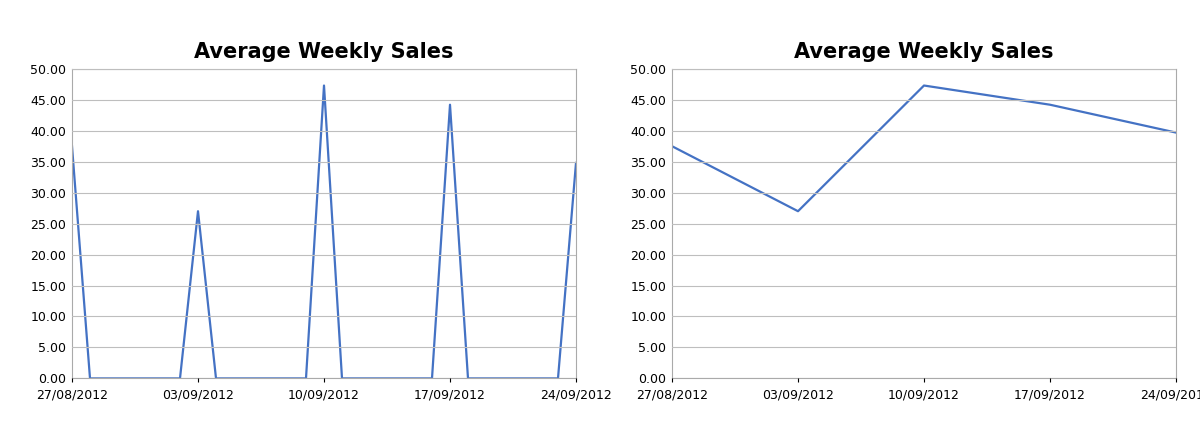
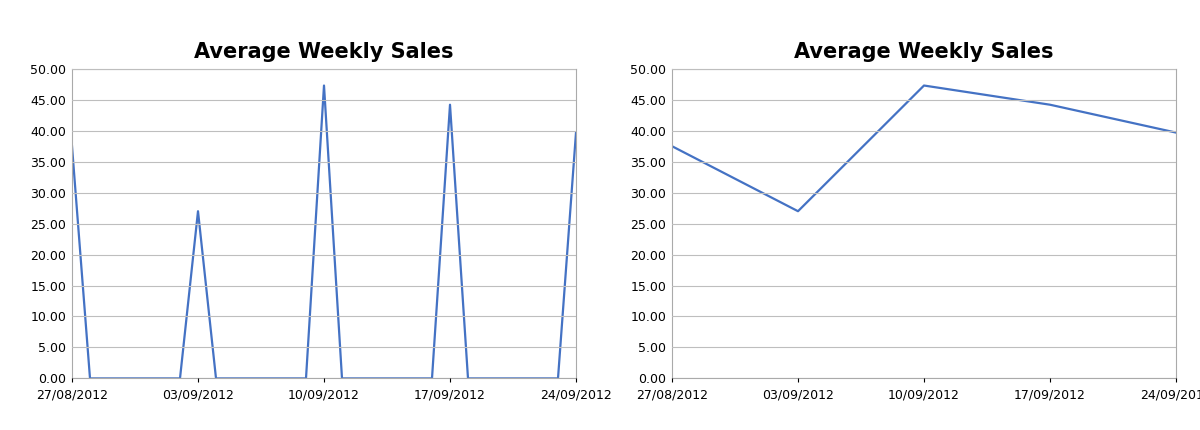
24/09/2012: 34.8 -> 39.7
